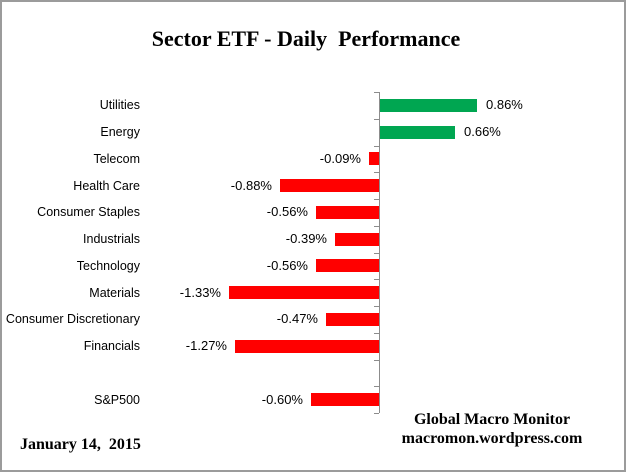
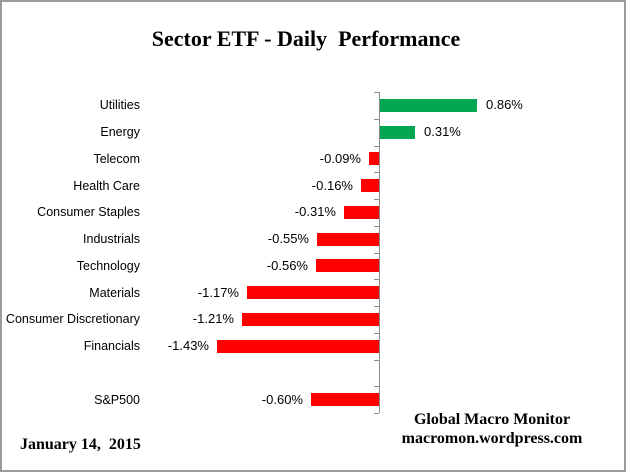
Energy: 0.66% -> 0.31%
Health Care: -0.88% -> -0.16%
Consumer Staples: -0.56% -> -0.31%
Industrials: -0.39% -> -0.55%
Materials: -1.33% -> -1.17%
Consumer Discretionary: -0.47% -> -1.21%
Financials: -1.27% -> -1.43%
